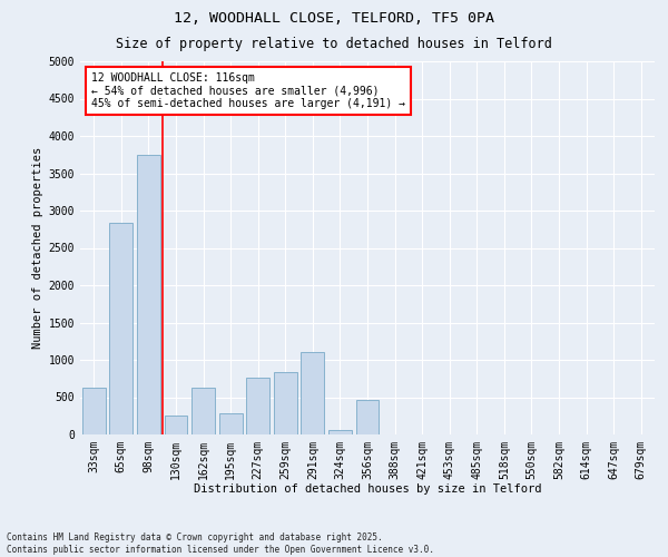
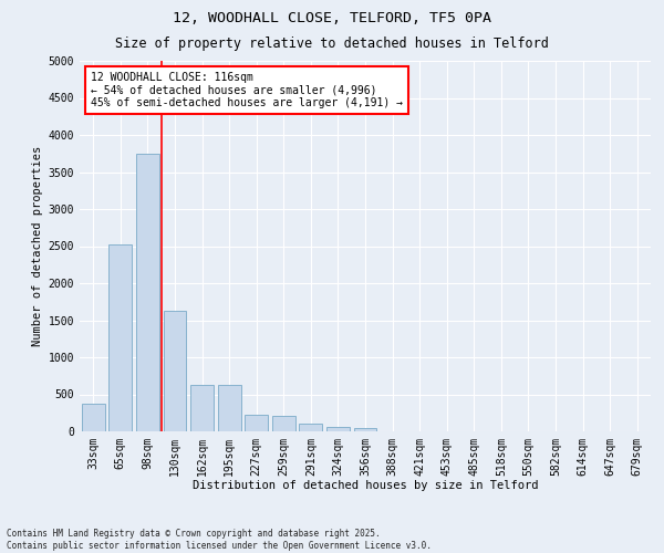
33sqm: 620 -> 370
65sqm: 2840 -> 2520
130sqm: 260 -> 1620
195sqm: 280 -> 620
227sqm: 760 -> 220
259sqm: 840 -> 210
291sqm: 1100 -> 110
356sqm: 460 -> 50
